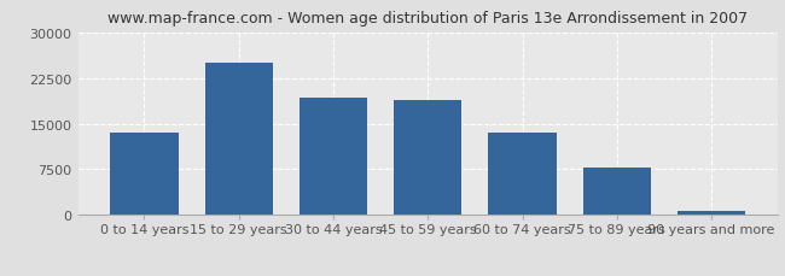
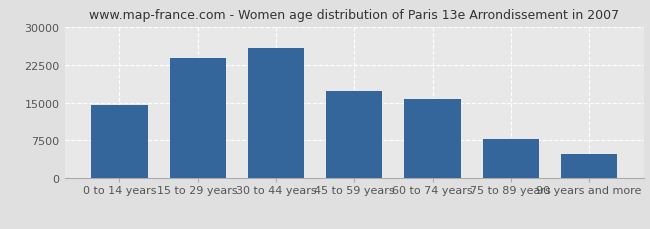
0 to 14 years: 13500 -> 14600
15 to 29 years: 24900 -> 23800
30 to 44 years: 19200 -> 25800
45 to 59 years: 18900 -> 17200
60 to 74 years: 13500 -> 15600
90 years and more: 800 -> 4800
